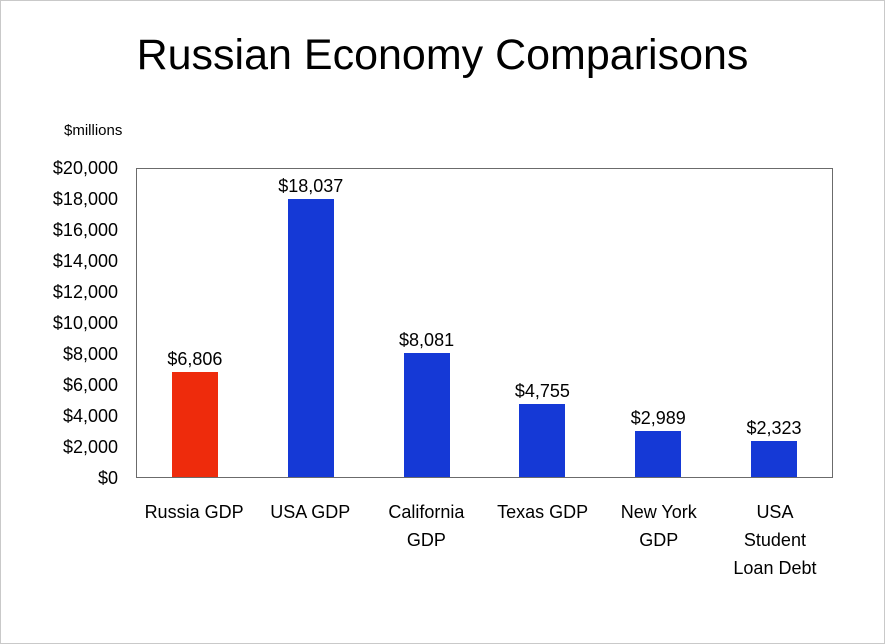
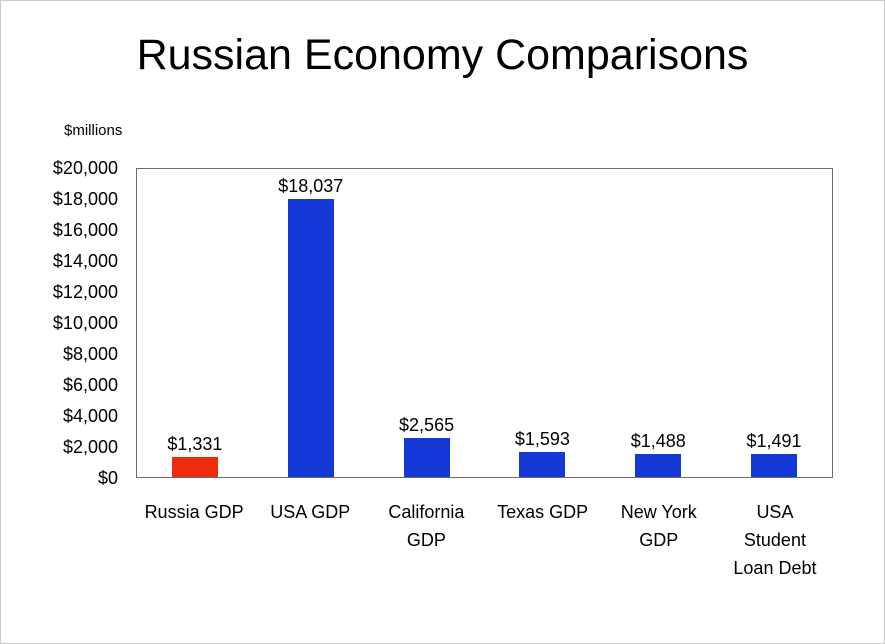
Russia GDP: $6,806 -> $1,331
California GDP: $8,081 -> $2,565
Texas GDP: $4,755 -> $1,593
New York GDP: $2,989 -> $1,488
USA Student Loan Debt: $2,323 -> $1,491
